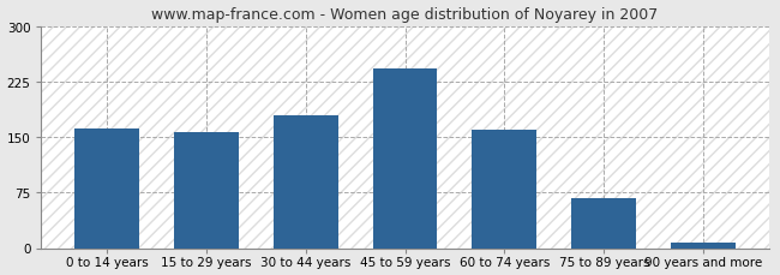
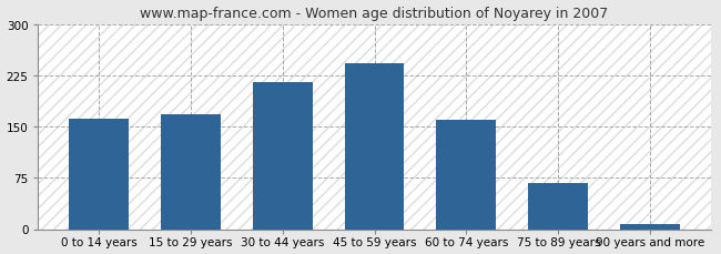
15 to 29 years: 156 -> 168
30 to 44 years: 180 -> 215
